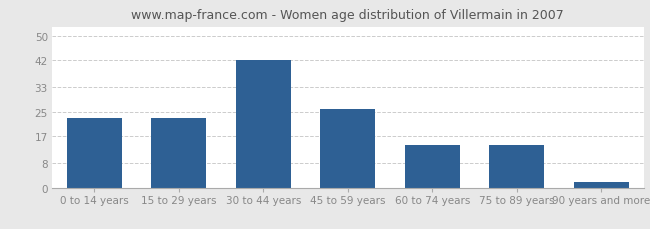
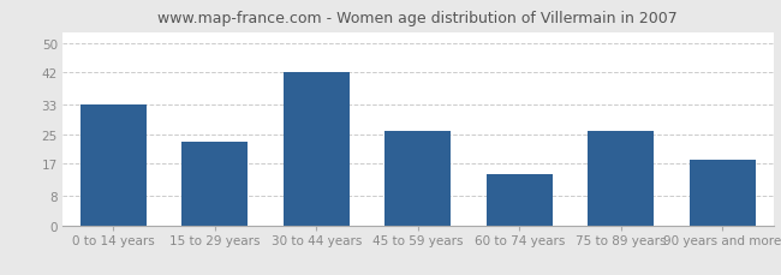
0 to 14 years: 23 -> 33
75 to 89 years: 14 -> 26
90 years and more: 2 -> 18
